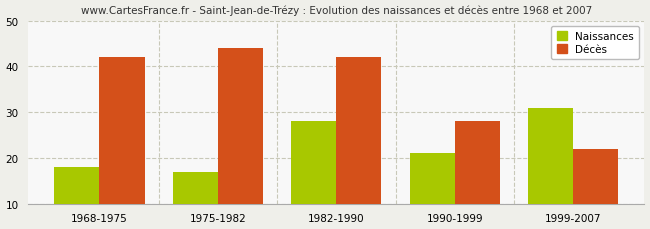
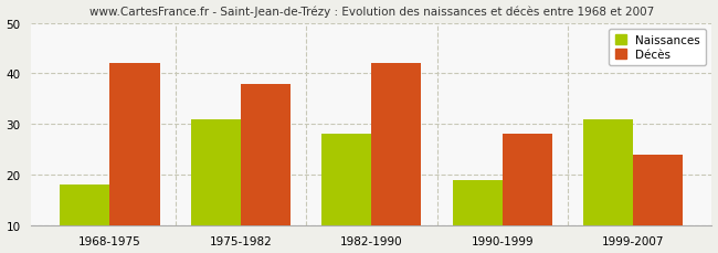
Naissances/1975-1982: 17 -> 31
Décès/1975-1982: 44 -> 38
Naissances/1990-1999: 21 -> 19
Décès/1999-2007: 22 -> 24
